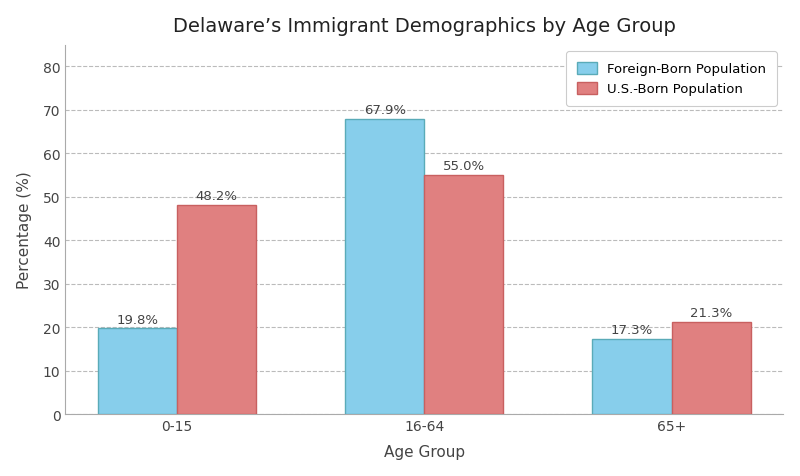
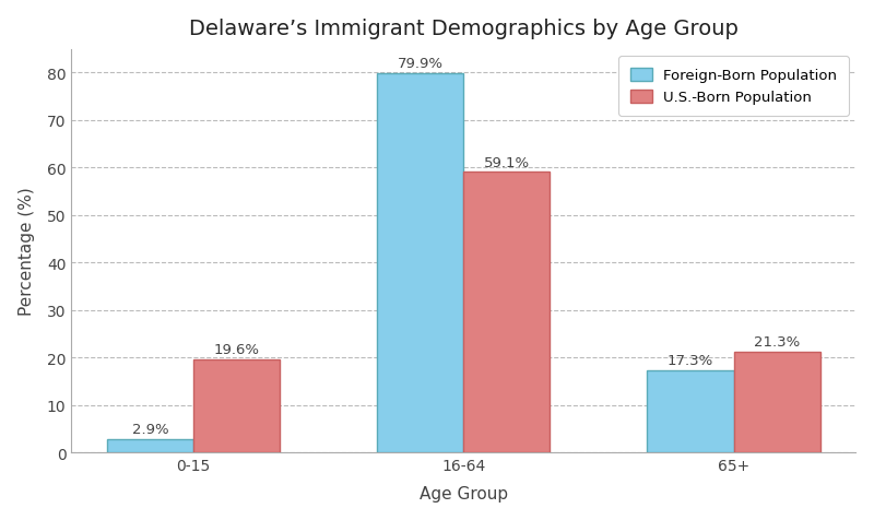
Foreign-Born Population/0-15: 19.8% -> 2.9%
U.S.-Born Population/0-15: 48.2% -> 19.6%
Foreign-Born Population/16-64: 67.9% -> 79.9%
U.S.-Born Population/16-64: 55.0% -> 59.1%
